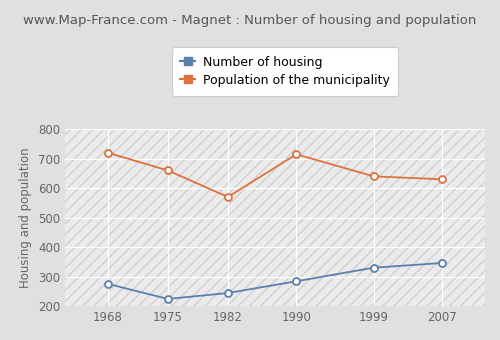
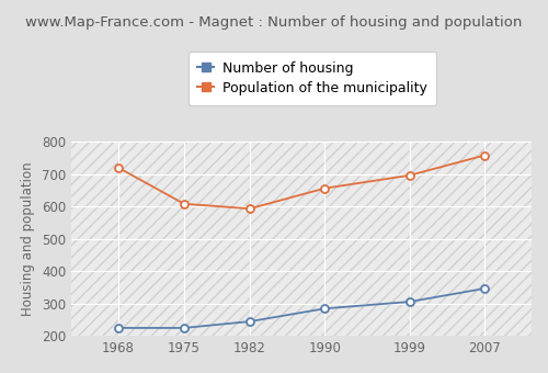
Number of housing/1968: 275 -> 224
Population of the municipality/1975: 660 -> 608
Population of the municipality/1982: 570 -> 593
Population of the municipality/1990: 715 -> 656
Number of housing/1999: 330 -> 305
Population of the municipality/1999: 640 -> 696
Population of the municipality/2007: 630 -> 758
